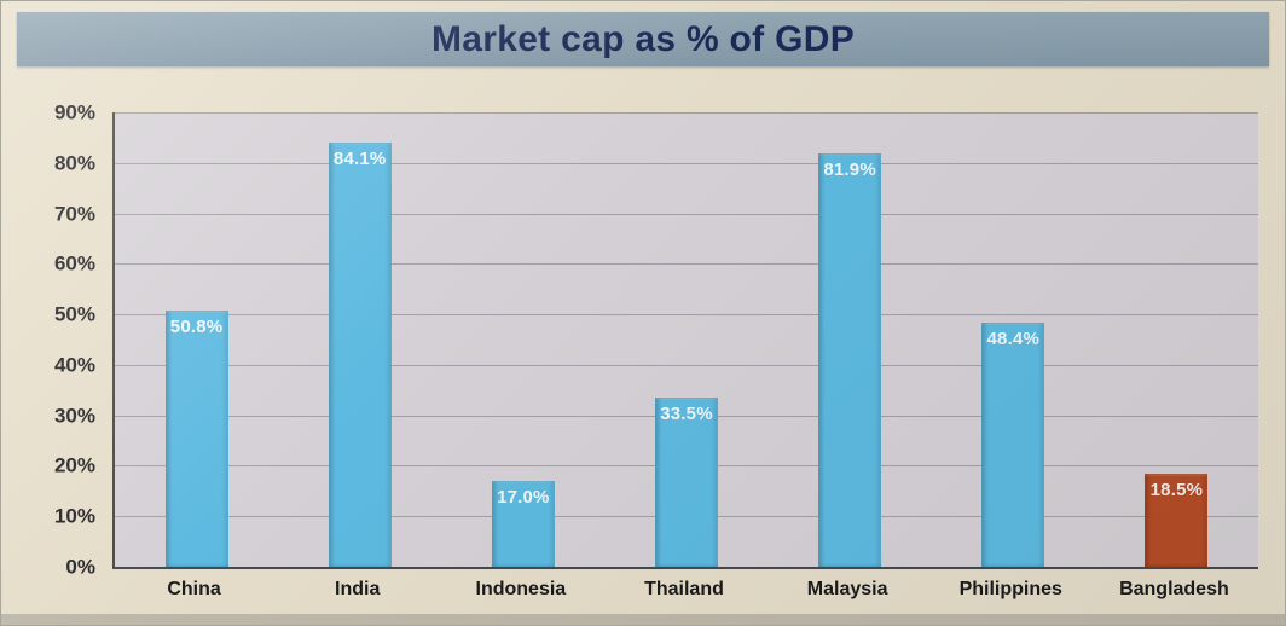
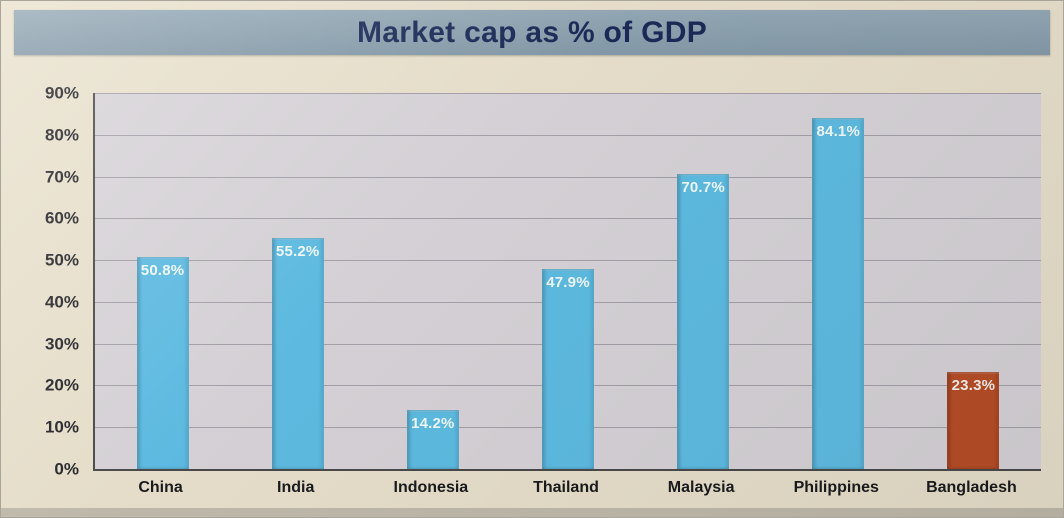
India: 84.1% -> 55.2%
Indonesia: 17.0% -> 14.2%
Thailand: 33.5% -> 47.9%
Malaysia: 81.9% -> 70.7%
Philippines: 48.4% -> 84.1%
Bangladesh: 18.5% -> 23.3%
